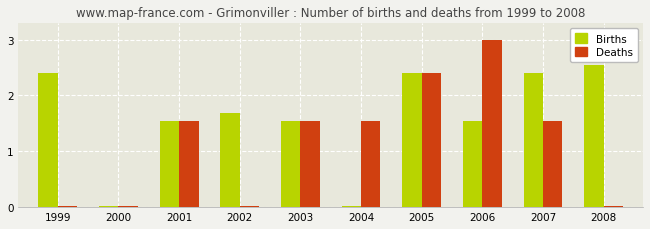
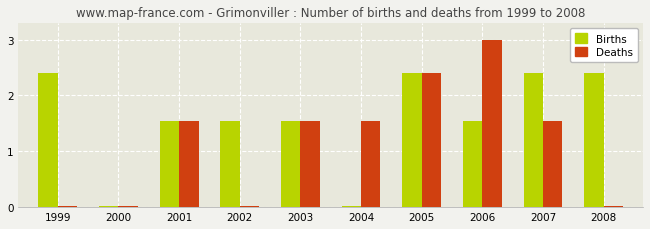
Births/2002: 1.68 -> 1.55
Births/2008: 2.54 -> 2.40
